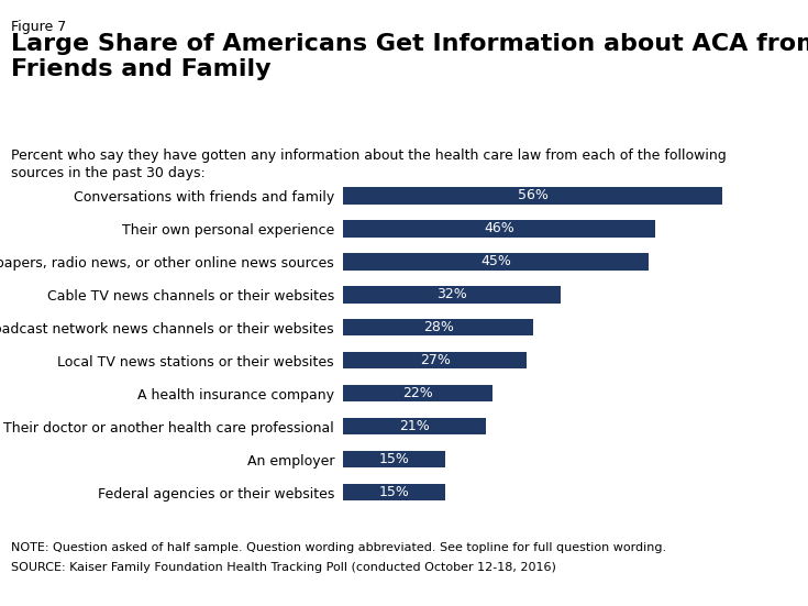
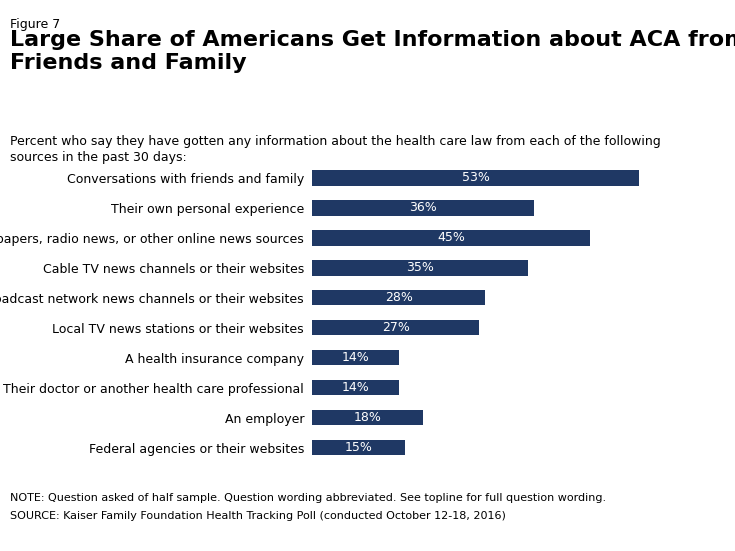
Conversations with friends and family: 56% -> 53%
Their own personal experience: 46% -> 36%
Cable TV news channels or their websites: 32% -> 35%
A health insurance company: 22% -> 14%
Their doctor or another health care professional: 21% -> 14%
An employer: 15% -> 18%
